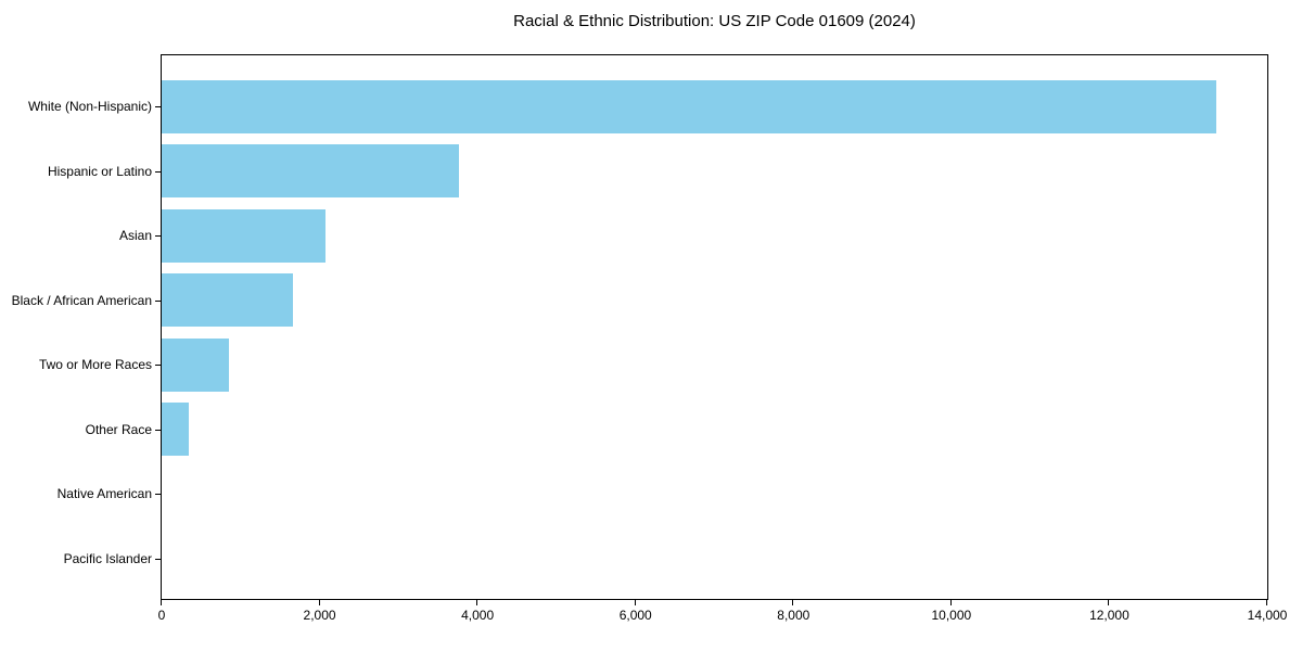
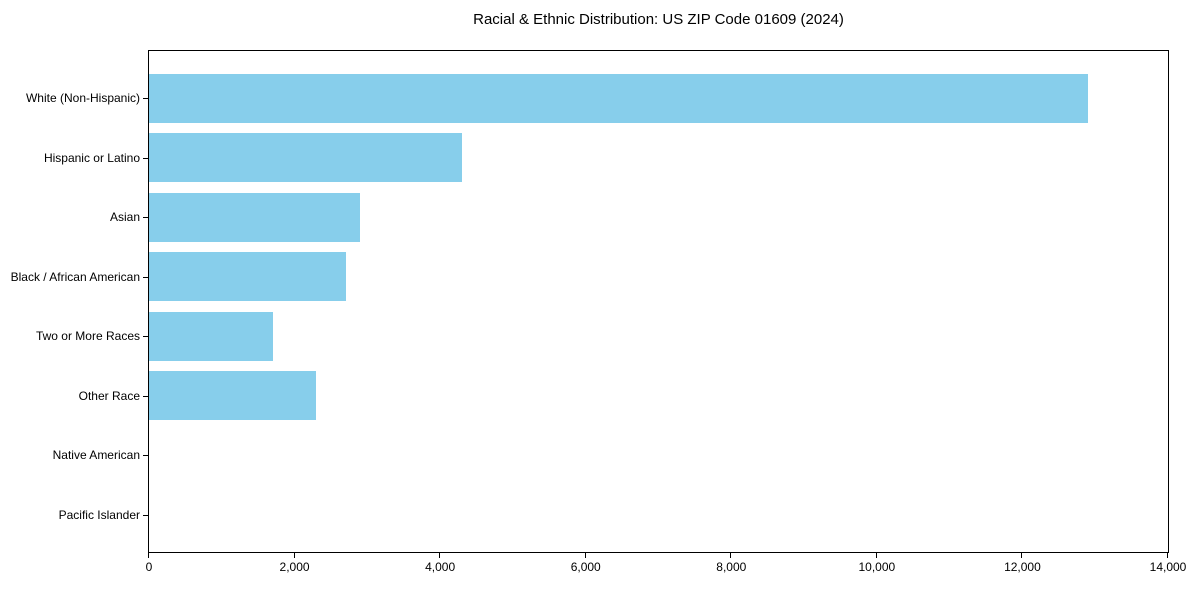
White (Non-Hispanic): 13400 -> 12900
Hispanic or Latino: 3800 -> 4300
Asian: 2100 -> 2900
Black / African American: 1700 -> 2700
Two or More Races: 800 -> 1700
Other Race: 300 -> 2300
